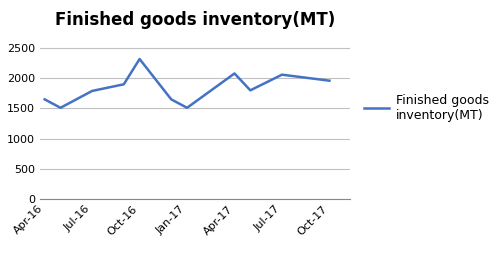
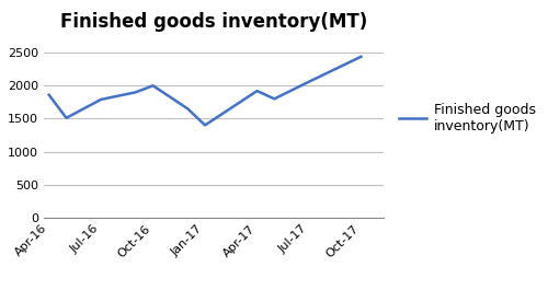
Apr-16: 1650 -> 1860
Oct-16: 2320 -> 2000
Jan-17: 1510 -> 1400
Apr-17: 2080 -> 1920
Oct-17: 1960 -> 2440
